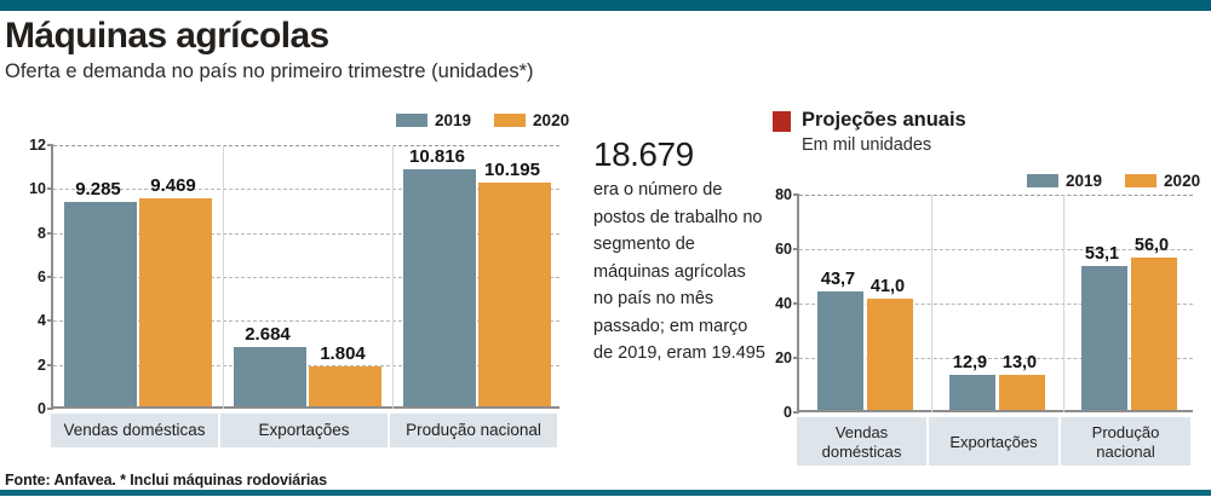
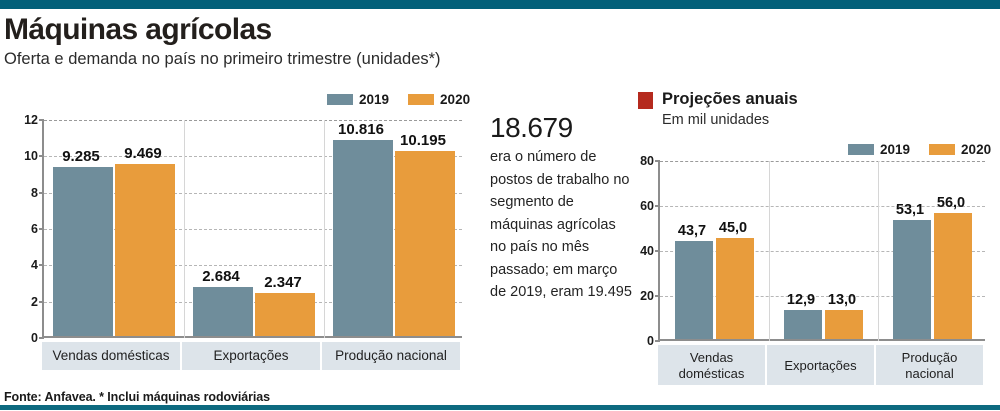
Máquinas agrícolas/2020/Exportações: 1.804 -> 2.347
Projeções anuais/2020/Vendas domésticas: 41,0 -> 45,0
